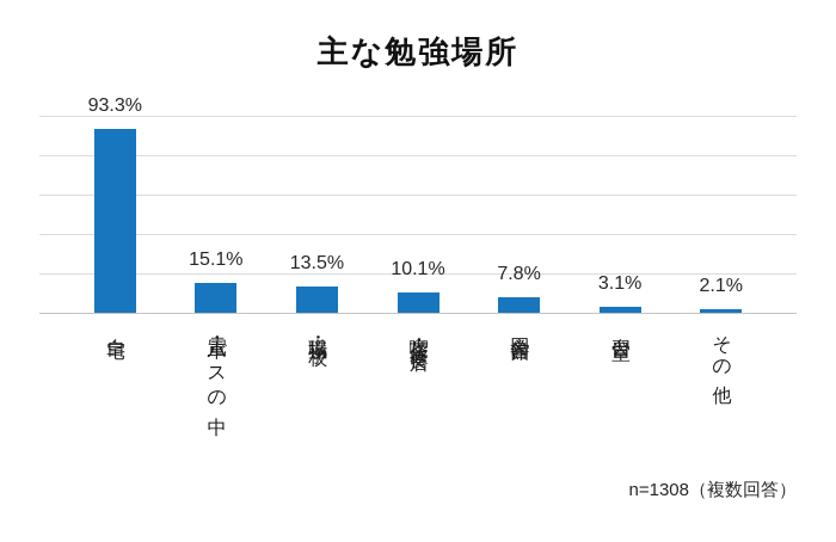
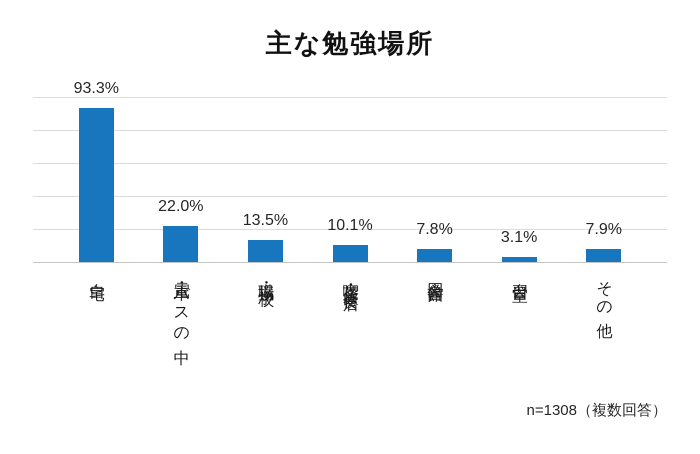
電車・バスの中: 15.1% -> 22.0%
その他: 2.1% -> 7.9%
